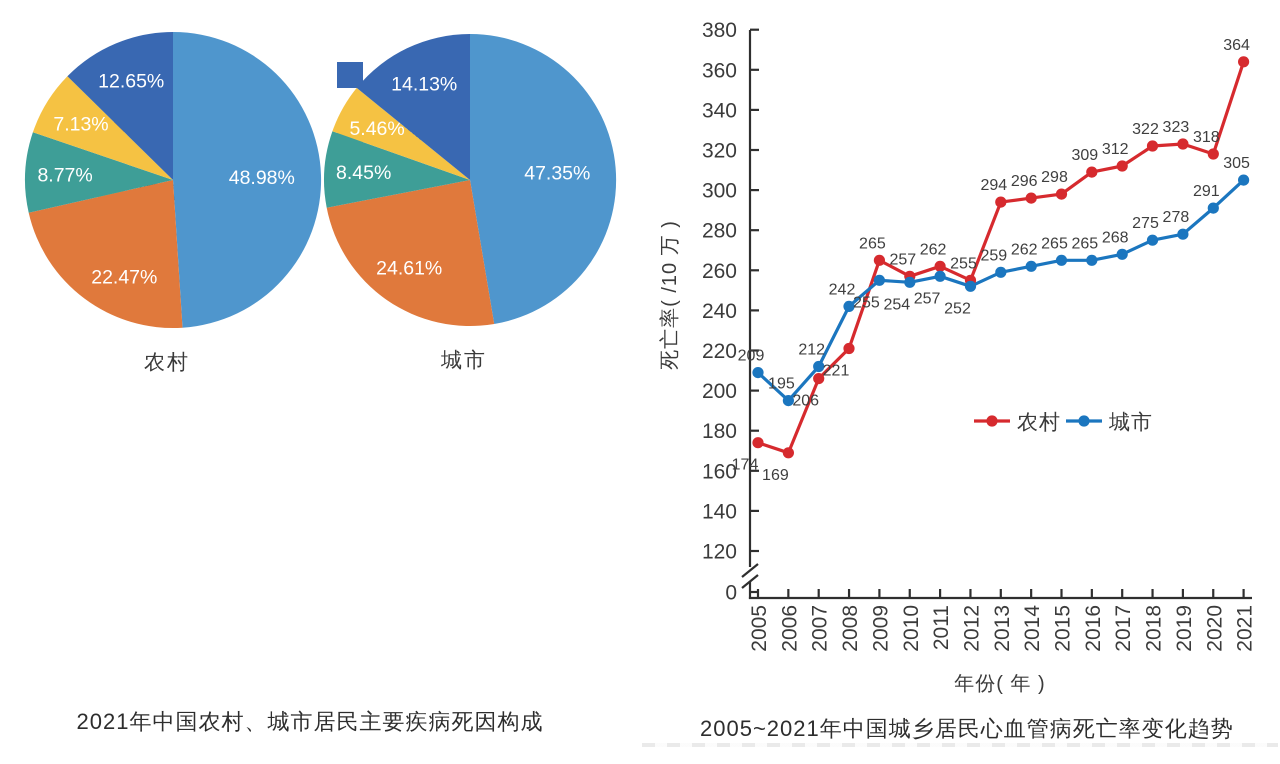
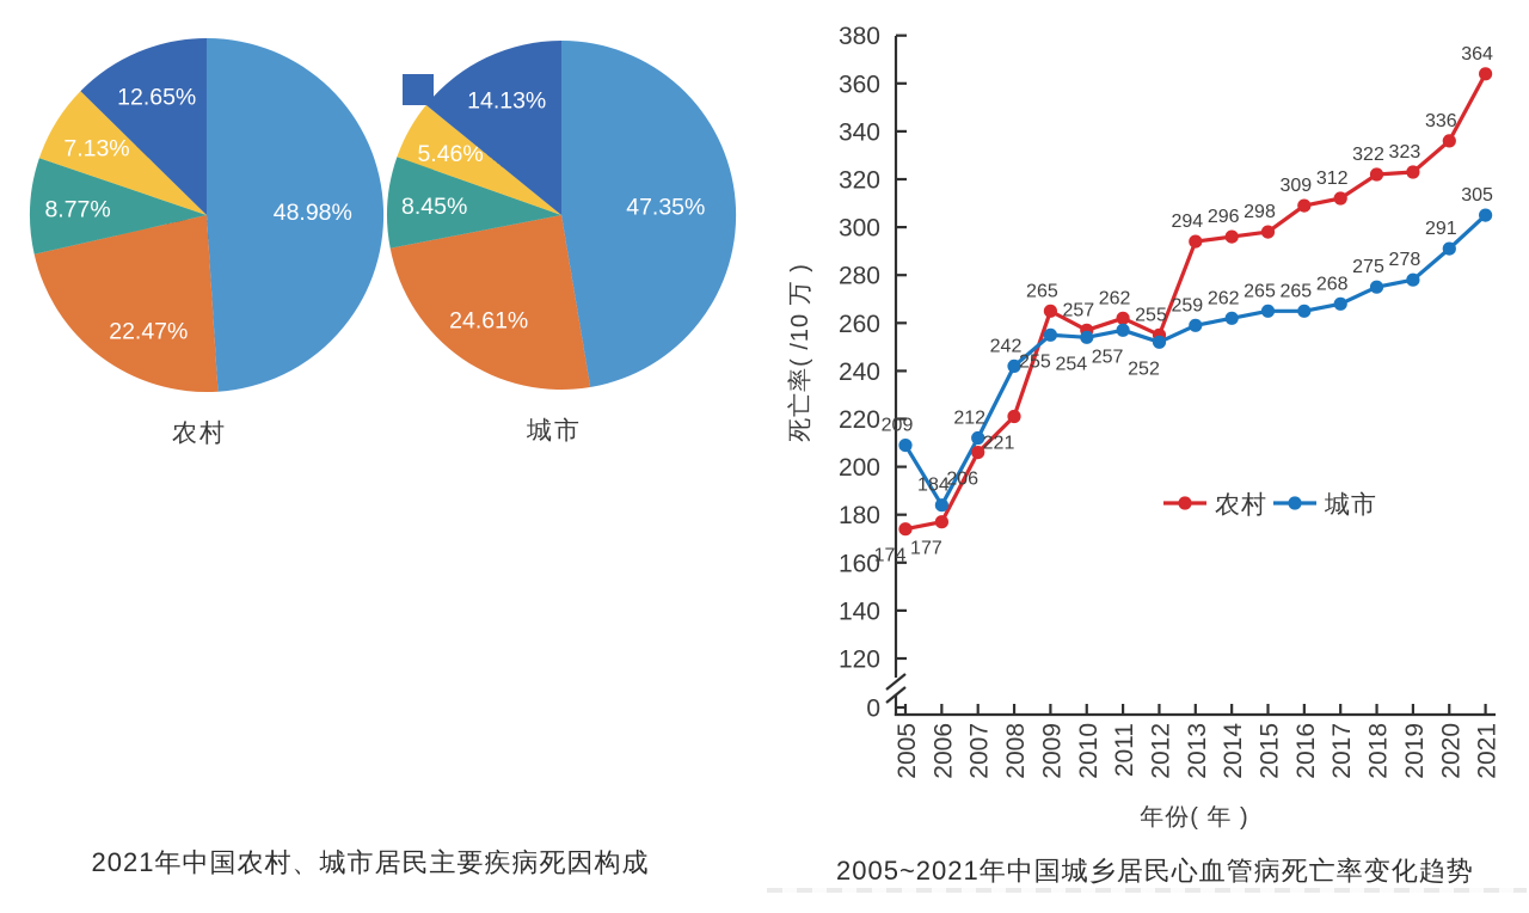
2005~2021年中国城乡居民心血管病死亡率变化趋势/农村/2006: 169 -> 177
2005~2021年中国城乡居民心血管病死亡率变化趋势/城市/2006: 195 -> 184
2005~2021年中国城乡居民心血管病死亡率变化趋势/农村/2020: 318 -> 336
